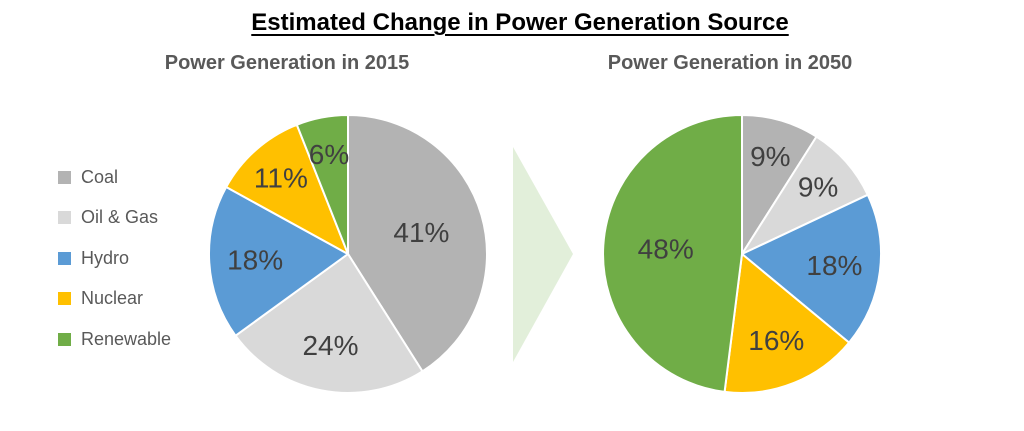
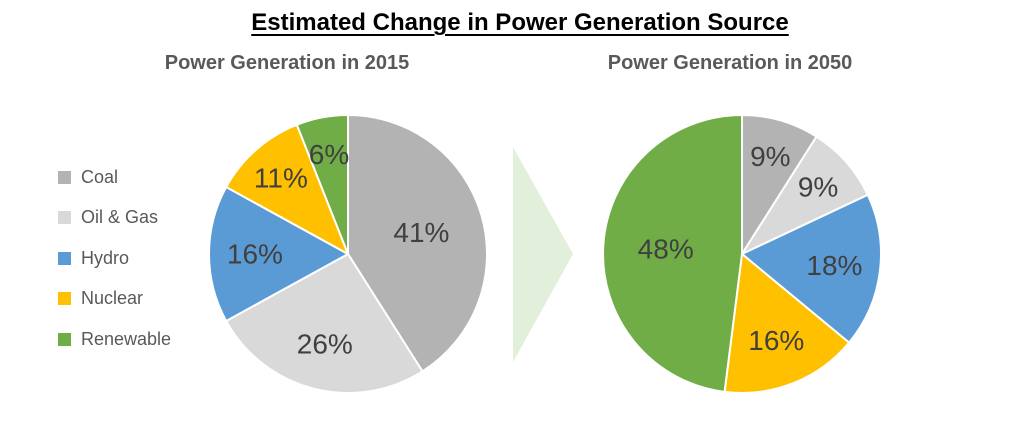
Power Generation in 2015/Oil & Gas: 24% -> 26%
Power Generation in 2015/Hydro: 18% -> 16%
